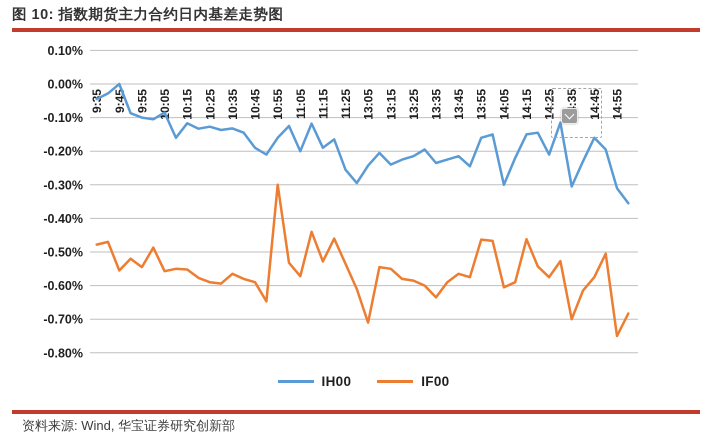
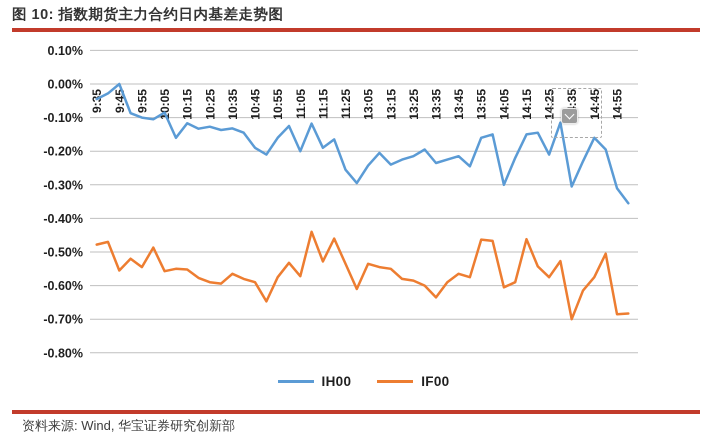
IF00/10:55: -0.30% -> -0.57%
IF00/13:05: -0.71% -> -0.54%
IF00/14:55: -0.75% -> -0.69%
